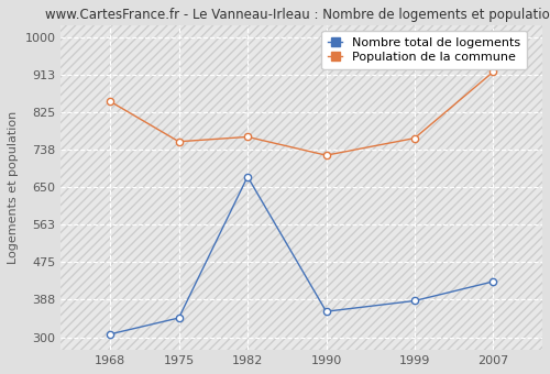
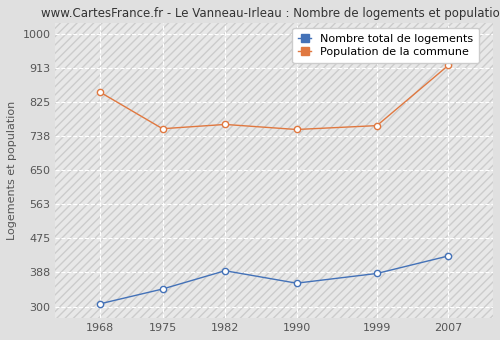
Nombre total de logements/1982: 675 -> 392
Population de la commune/1990: 725 -> 755
